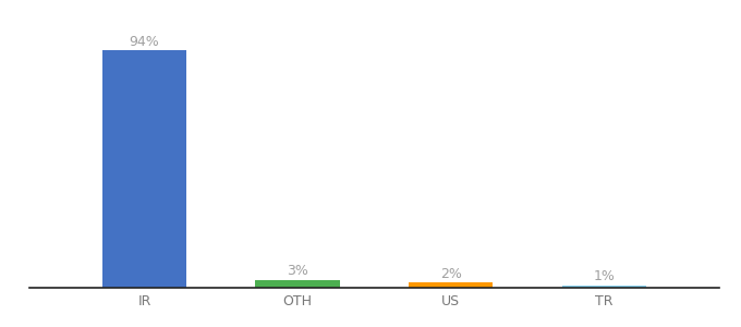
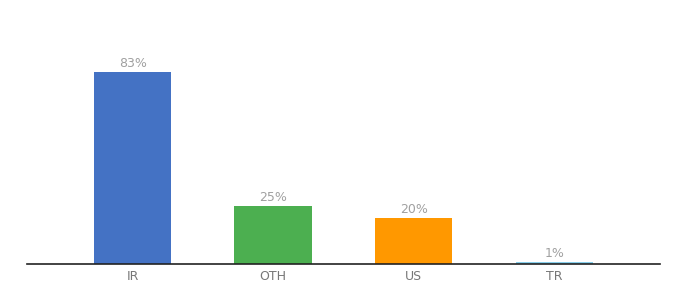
IR: 94% -> 83%
OTH: 3% -> 25%
US: 2% -> 20%
